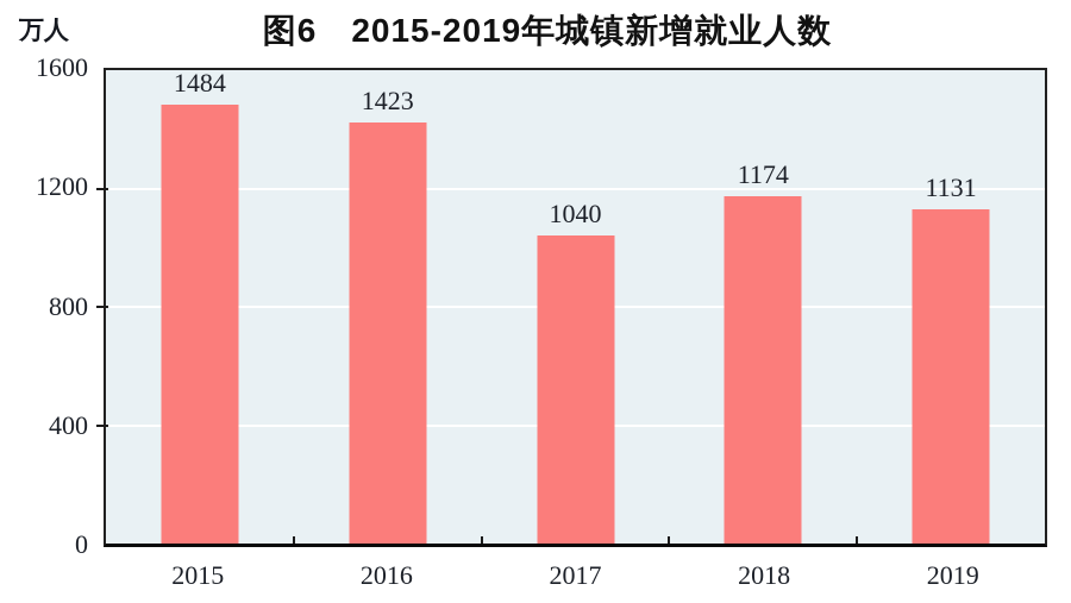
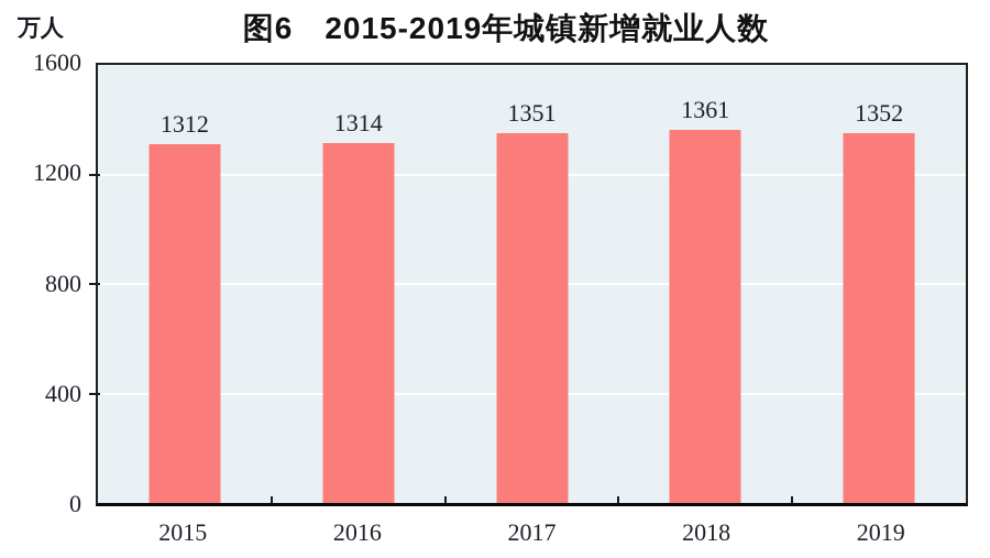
2015: 1484 -> 1312
2016: 1423 -> 1314
2017: 1040 -> 1351
2018: 1174 -> 1361
2019: 1131 -> 1352
